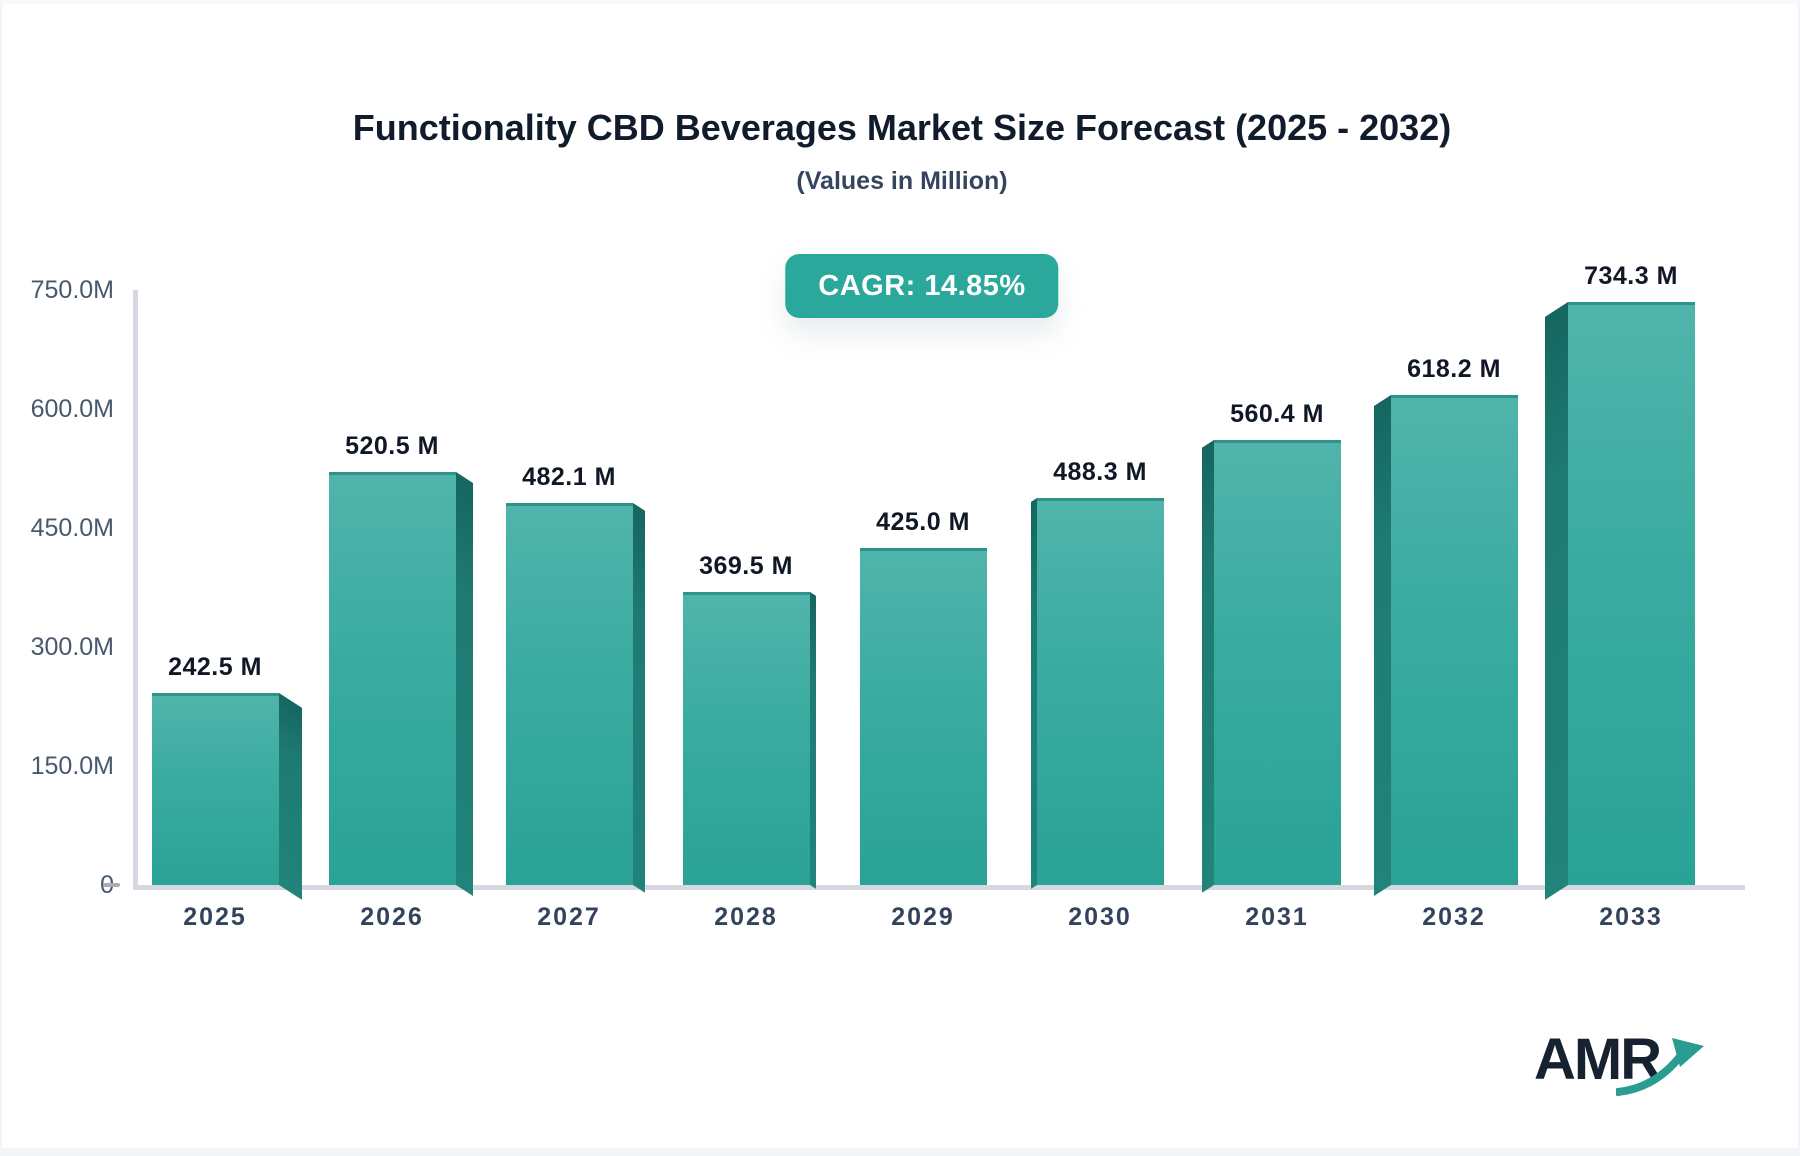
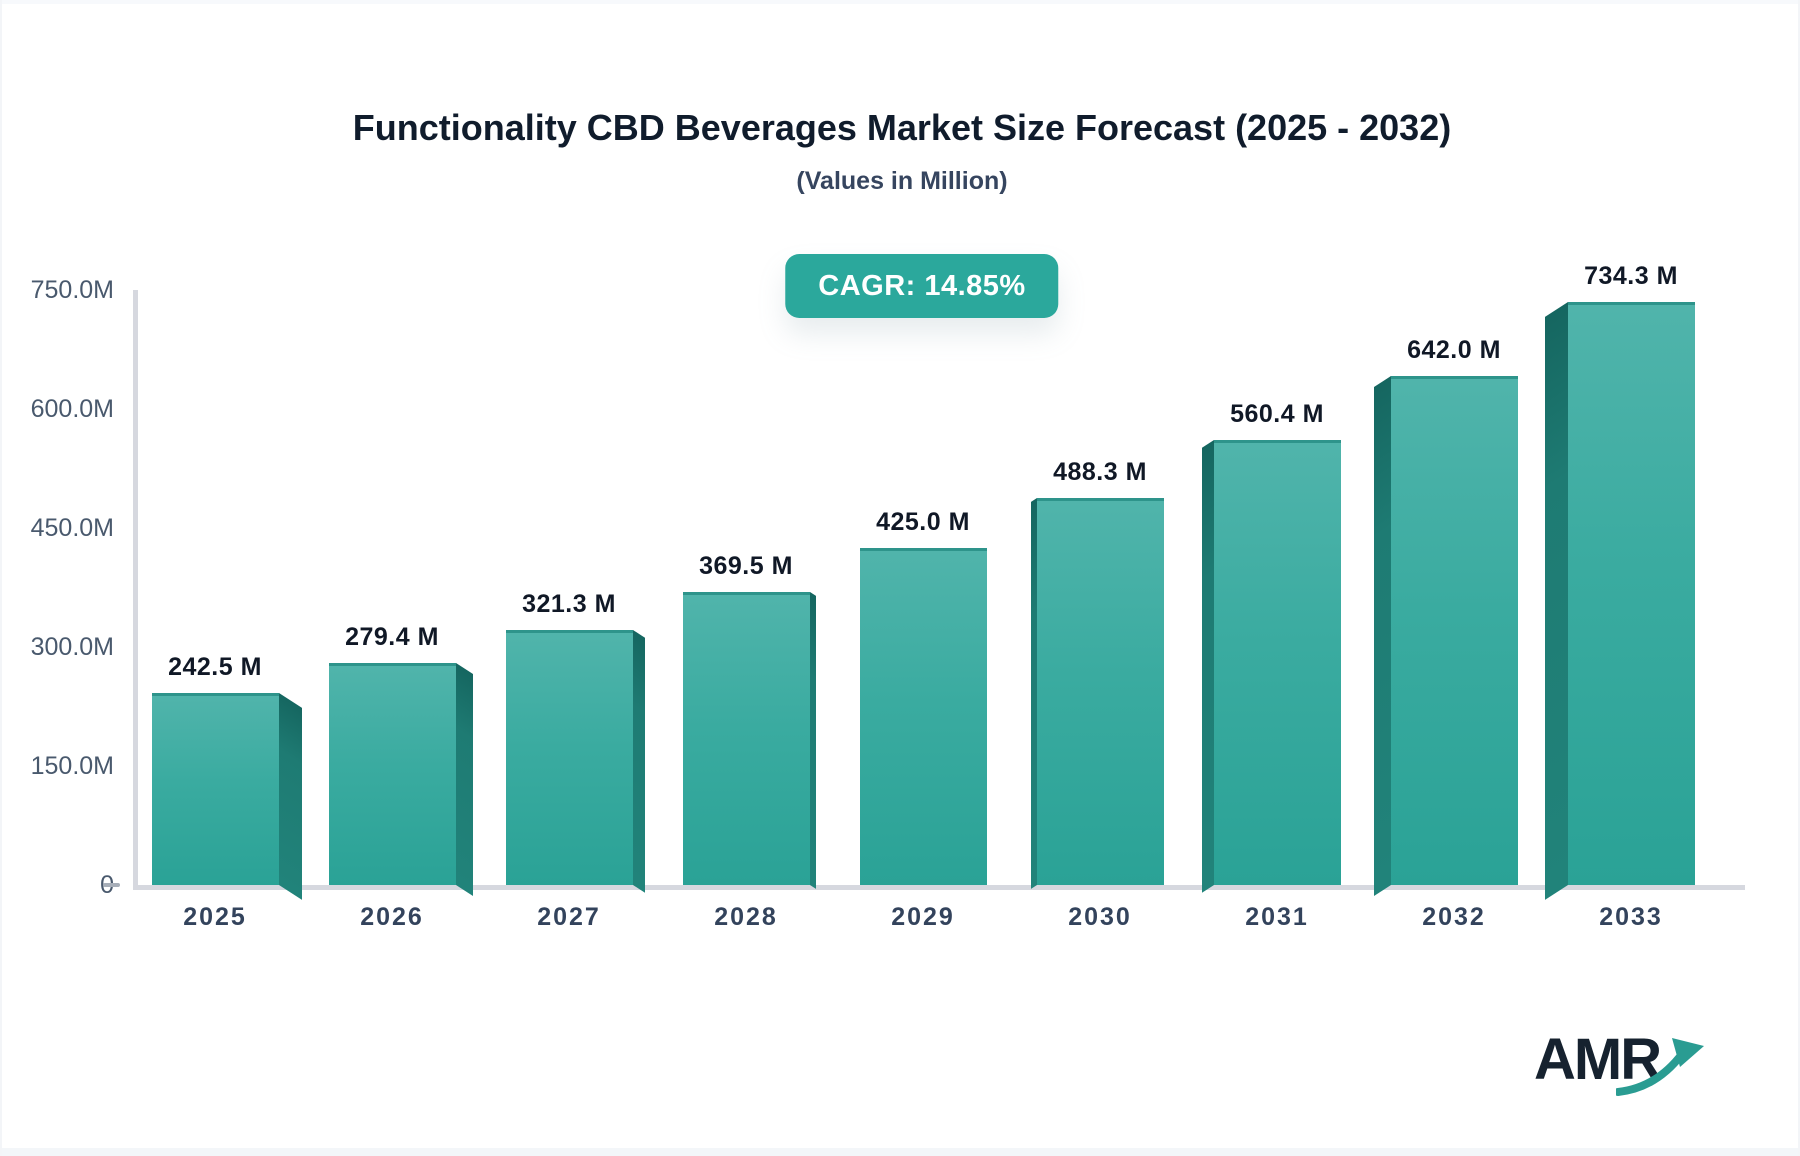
2026: 520.5 -> 279.4
2027: 482.1 -> 321.3
2032: 618.2 -> 642.0
